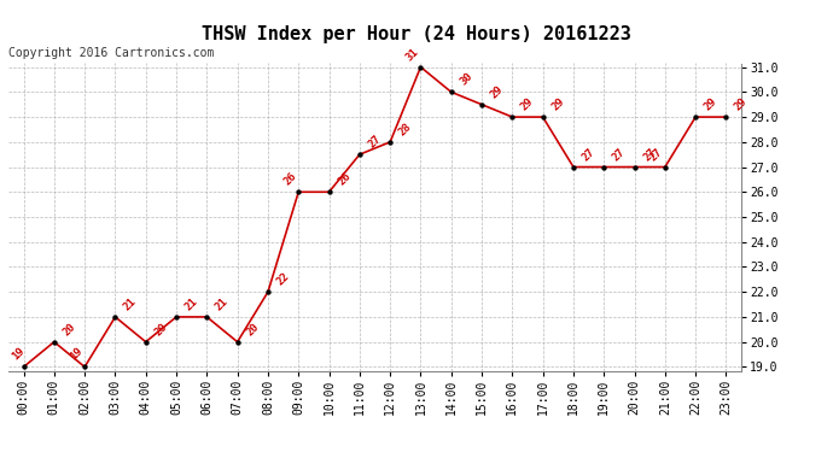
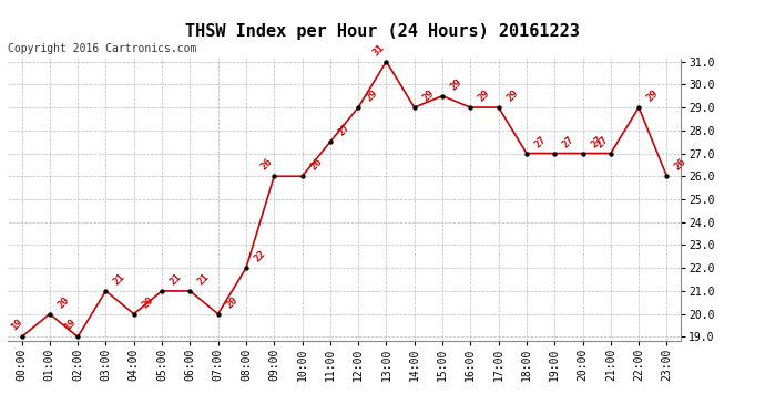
12:00: 28 -> 29
14:00: 30 -> 29
23:00: 29 -> 26
